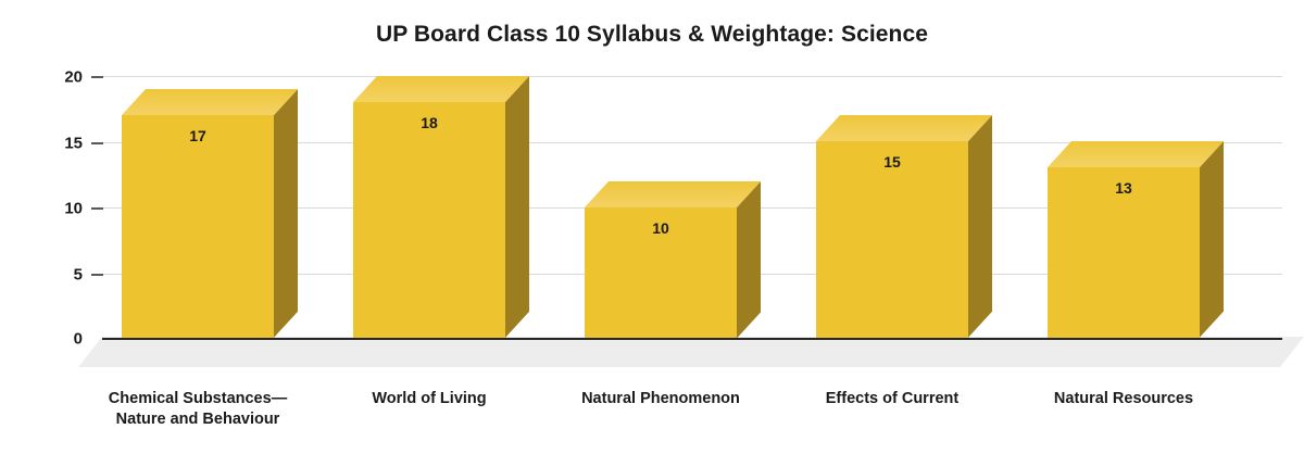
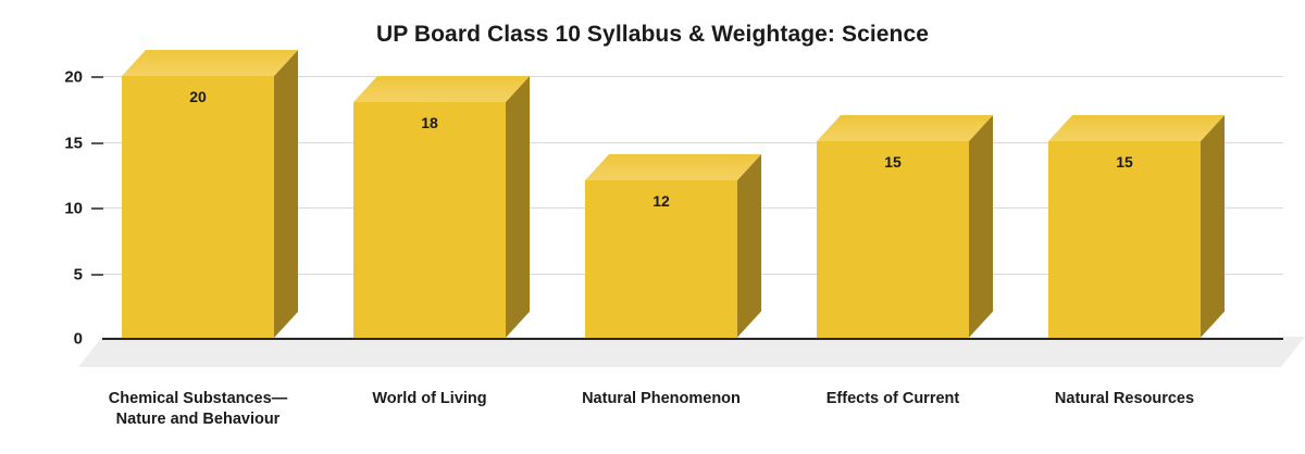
Chemical Substances—Nature and Behaviour: 17 -> 20
Natural Phenomenon: 10 -> 12
Natural Resources: 13 -> 15
